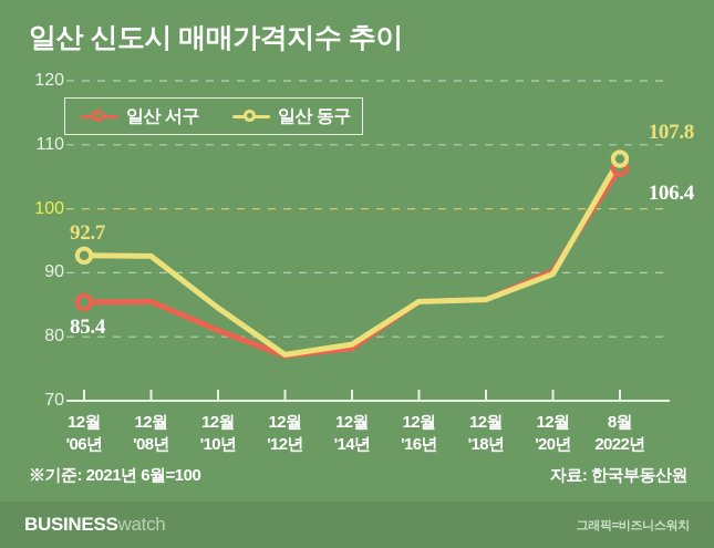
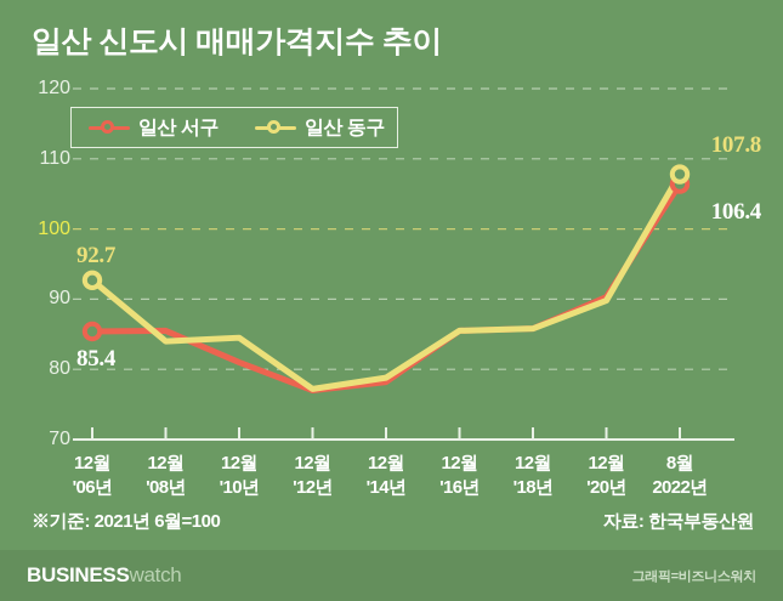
일산 동구/12월 '08년: 93 -> 84
